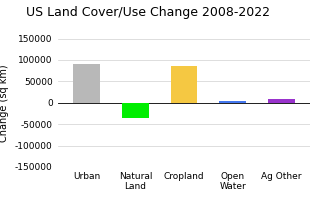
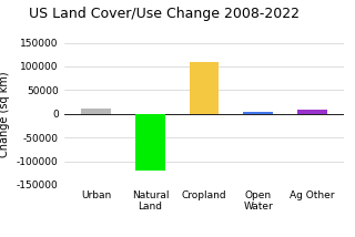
Urban: 90000 -> 10000
Natural Land: -35000 -> -120000
Cropland: 85000 -> 110000
